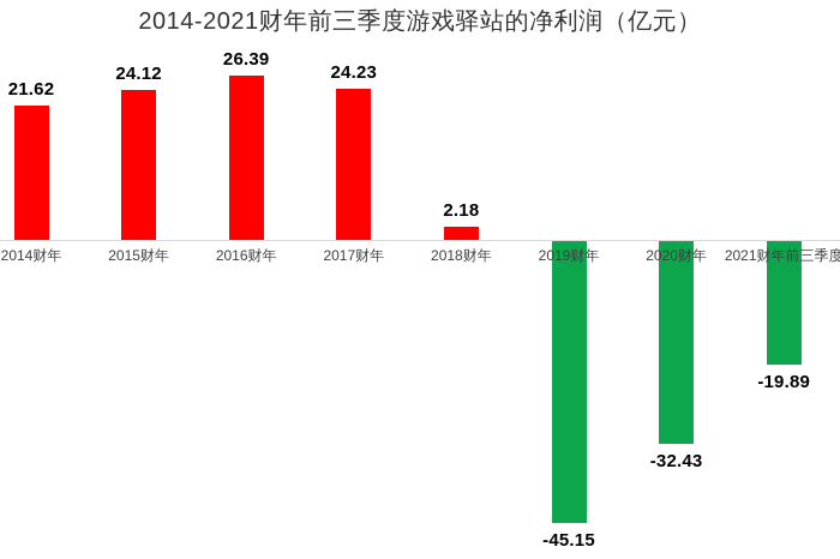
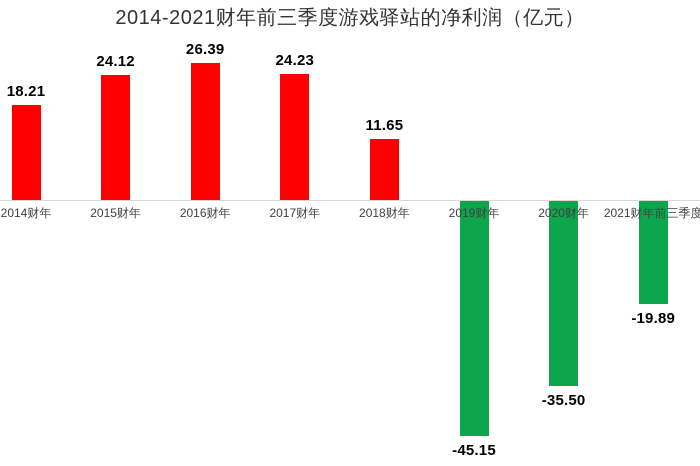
2014财年: 21.62 -> 18.21
2018财年: 2.18 -> 11.65
2020财年: -32.43 -> -35.50
